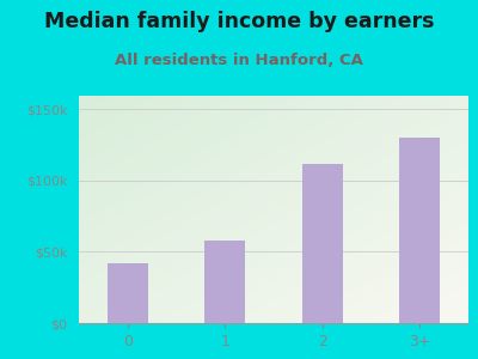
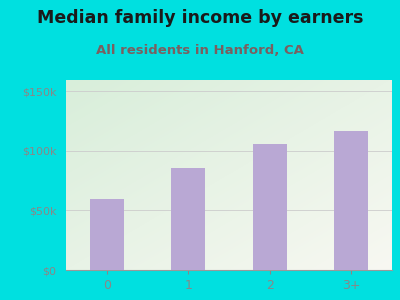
0: $42k -> $60k
1: $58k -> $86k
2: $112k -> $106k
3+: $130k -> $117k
